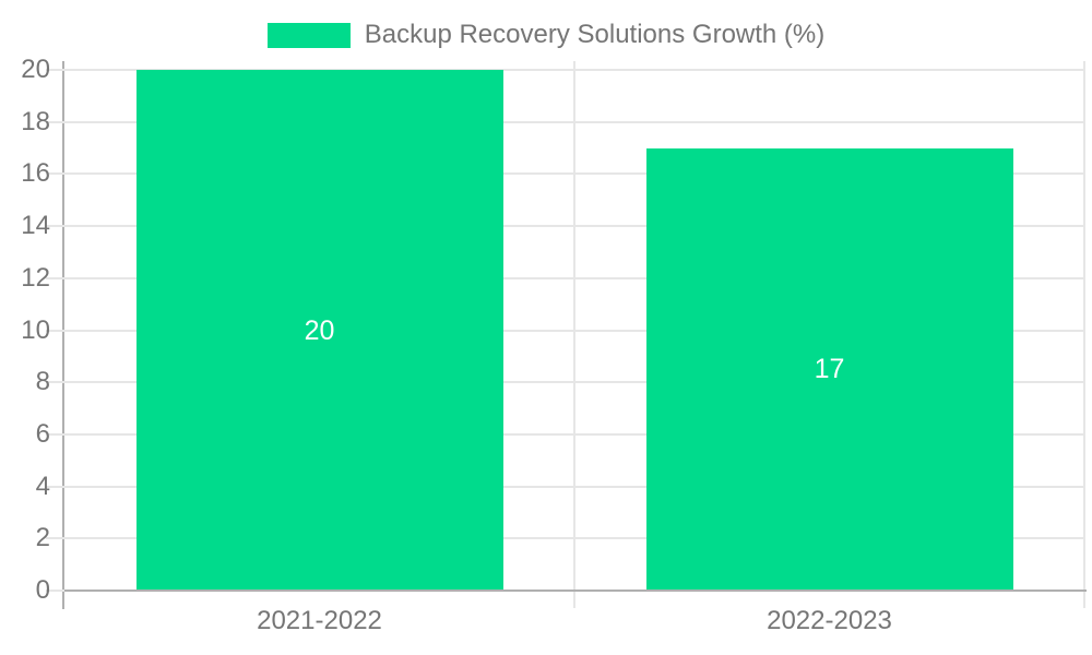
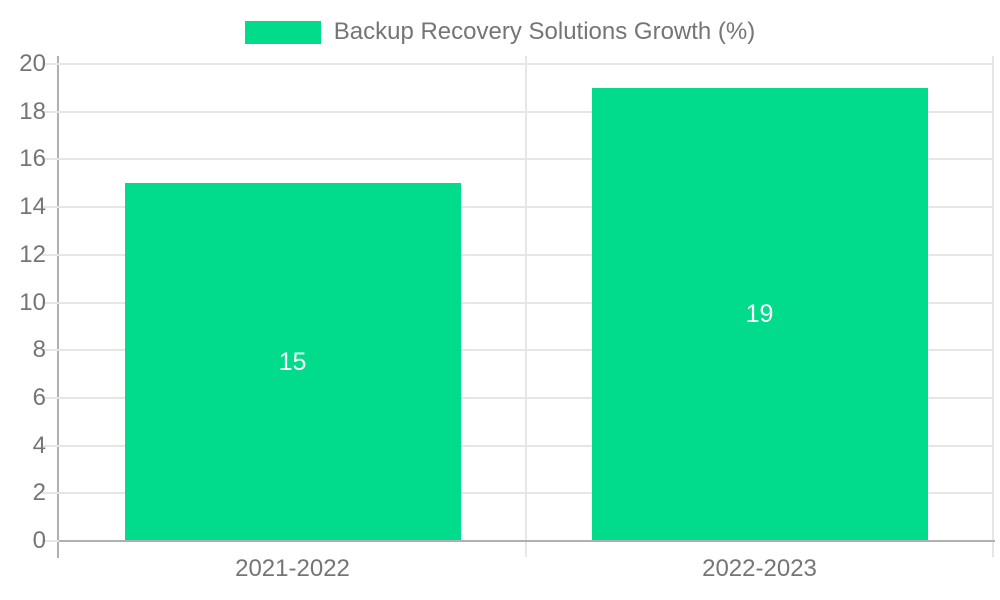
2021-2022: 20 -> 15
2022-2023: 17 -> 19
